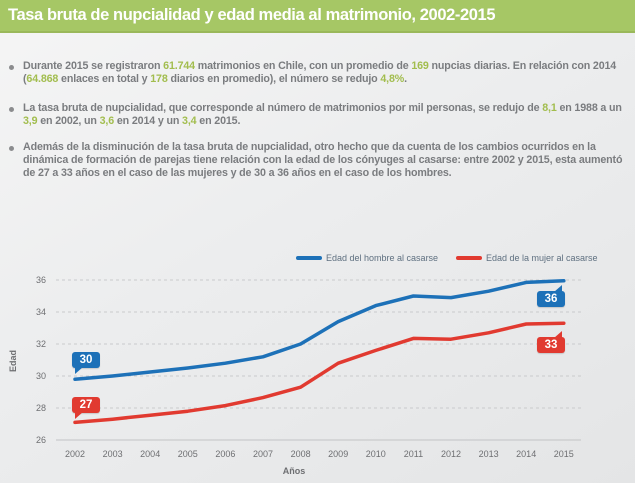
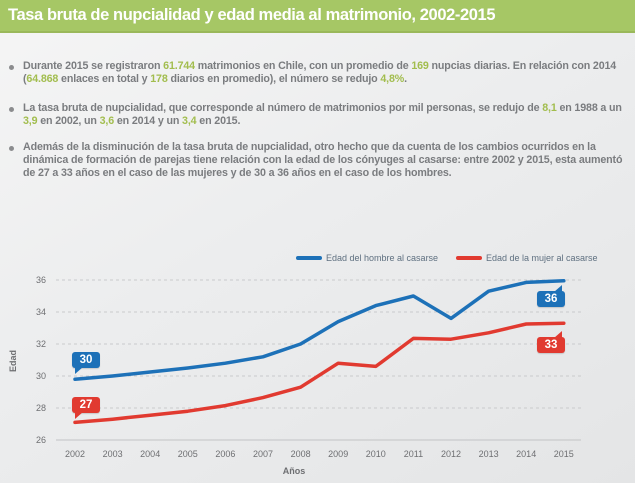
Edad de la mujer al casarse/2010: 31.6 -> 30.6
Edad del hombre al casarse/2012: 34.9 -> 33.6
